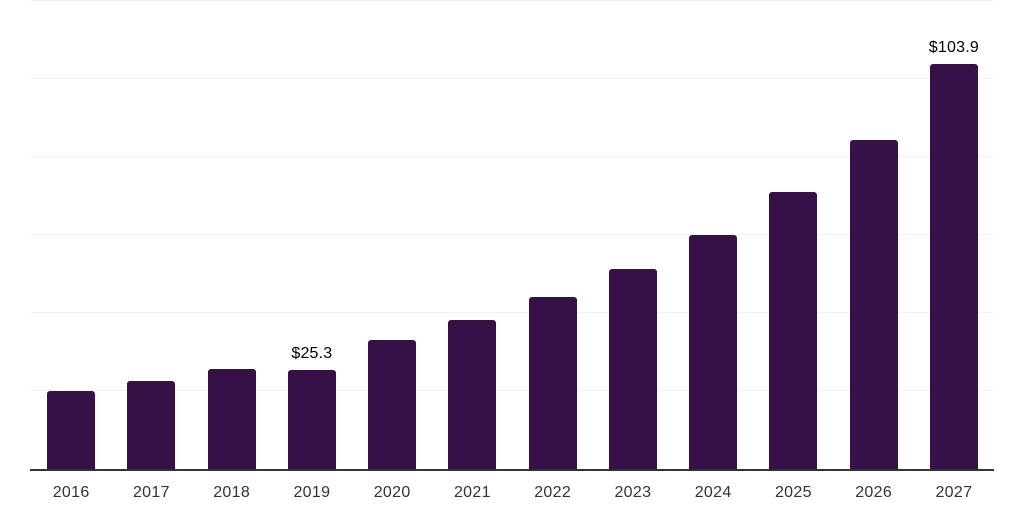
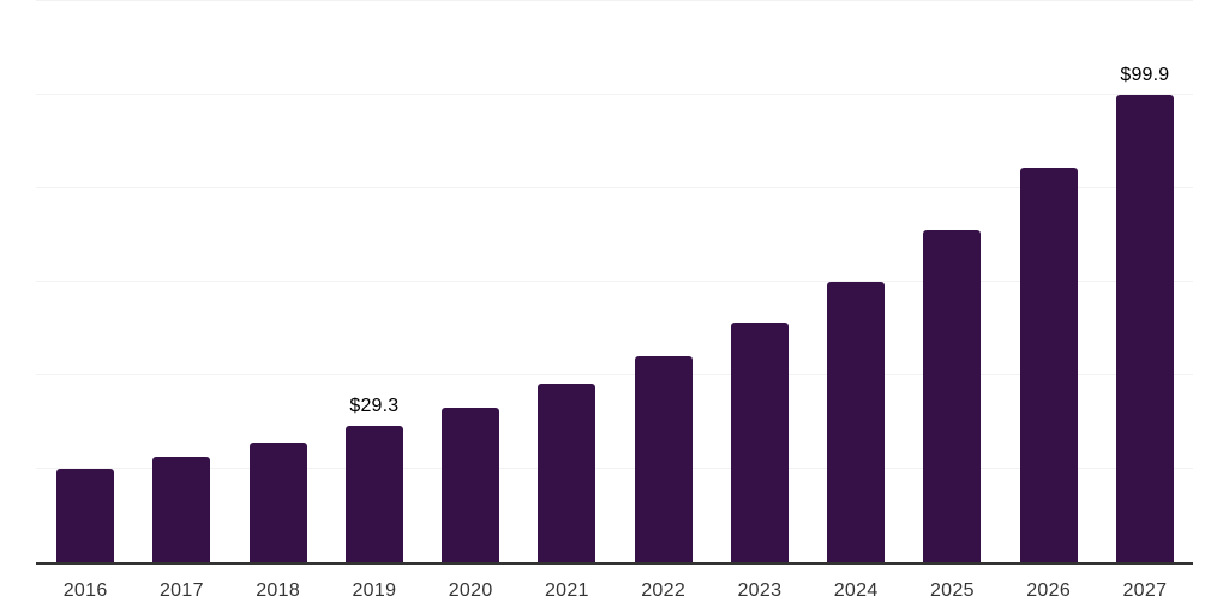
2019: $25.3 -> $29.3
2027: $103.9 -> $99.9
